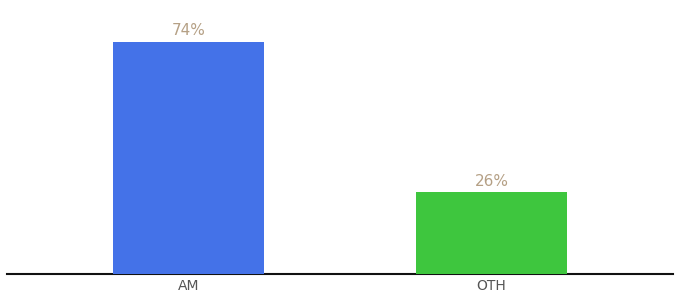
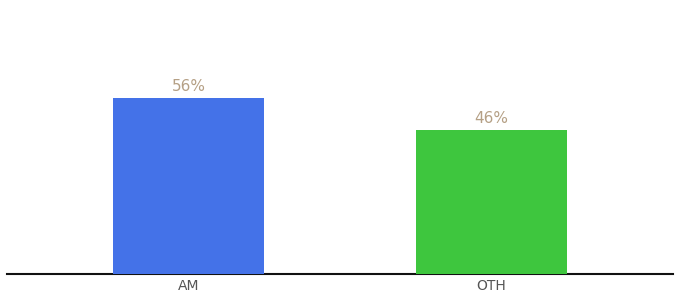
AM: 74% -> 56%
OTH: 26% -> 46%
